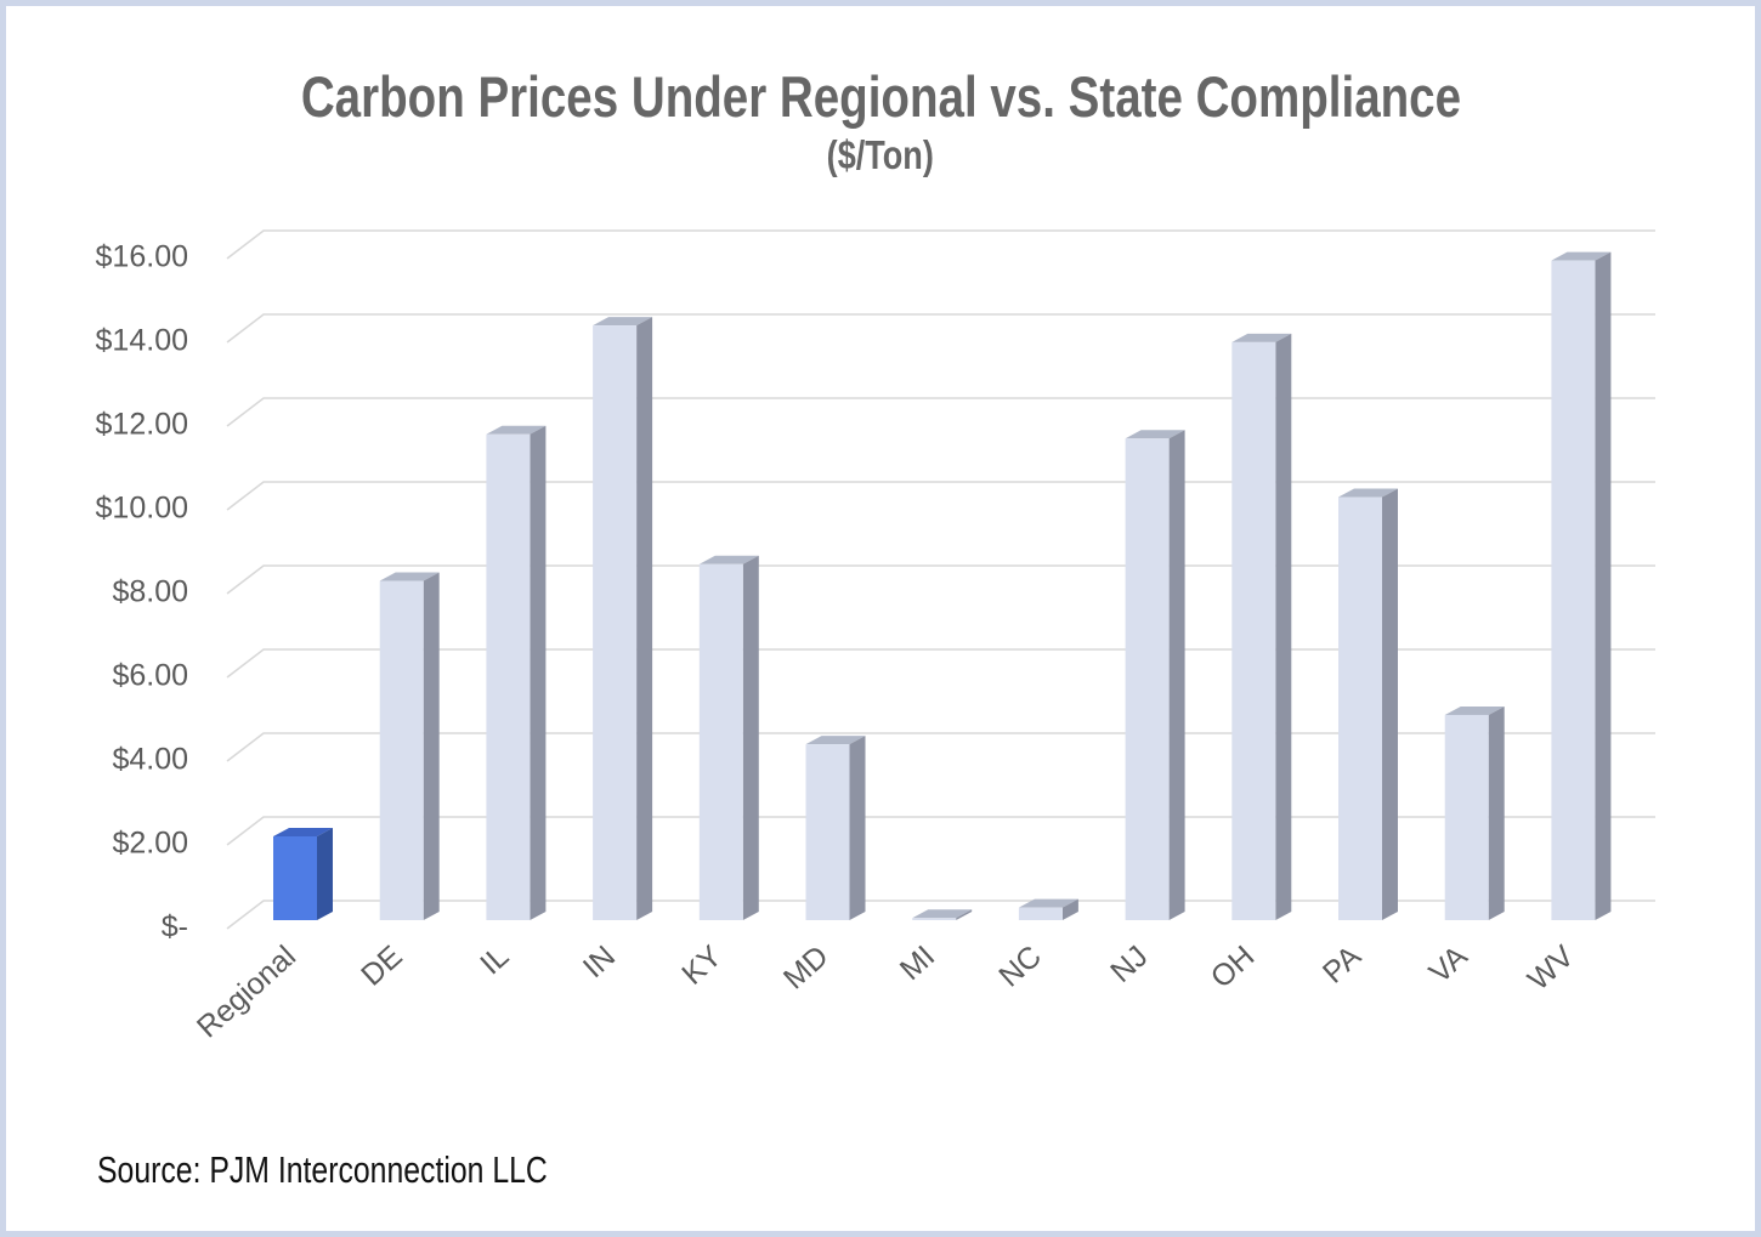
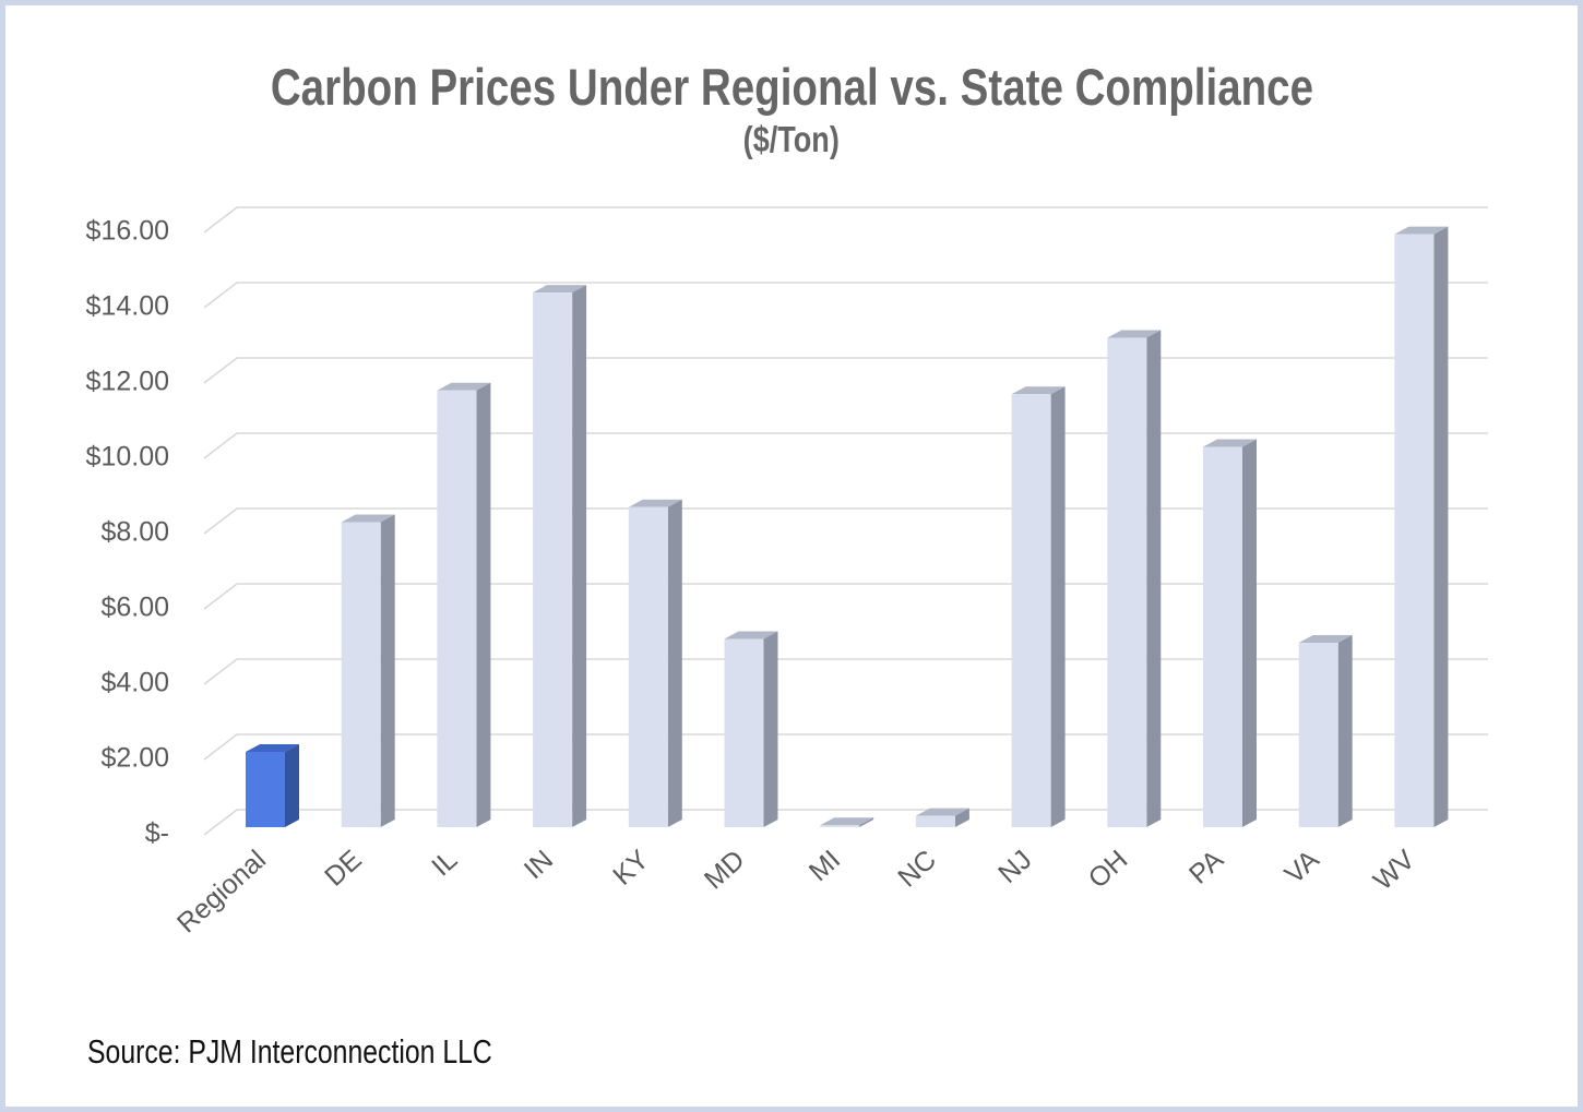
MD: $4.2 -> $5.0
OH: $13.8 -> $13.0
